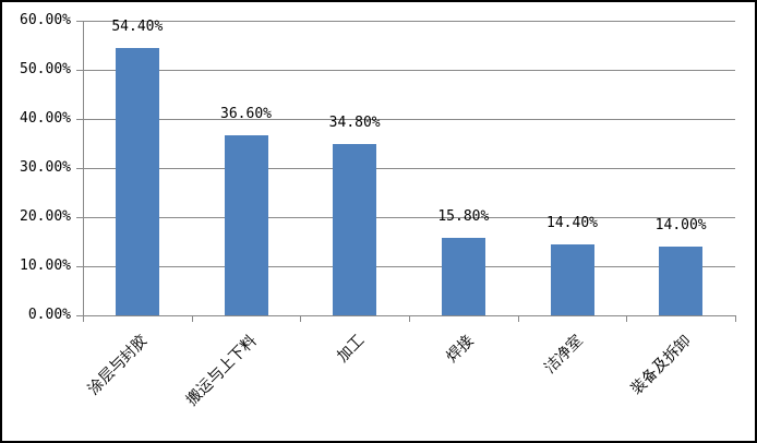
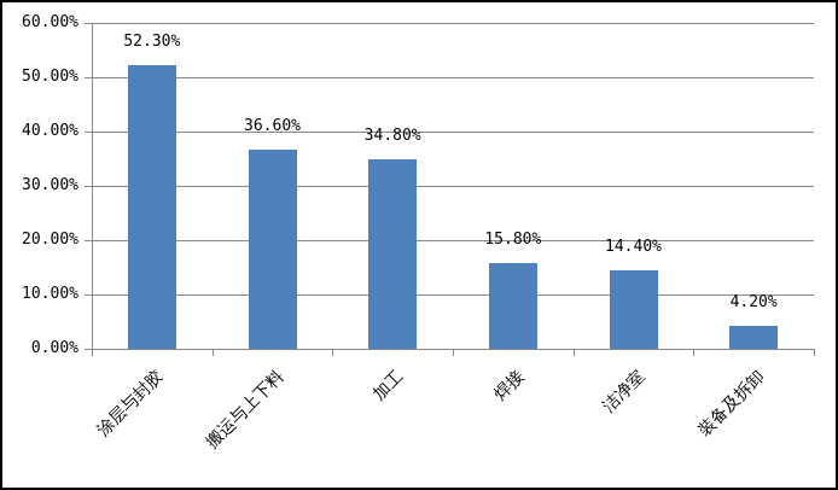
涂层与封胶: 54.40% -> 52.30%
装备及拆卸: 14.00% -> 4.20%
